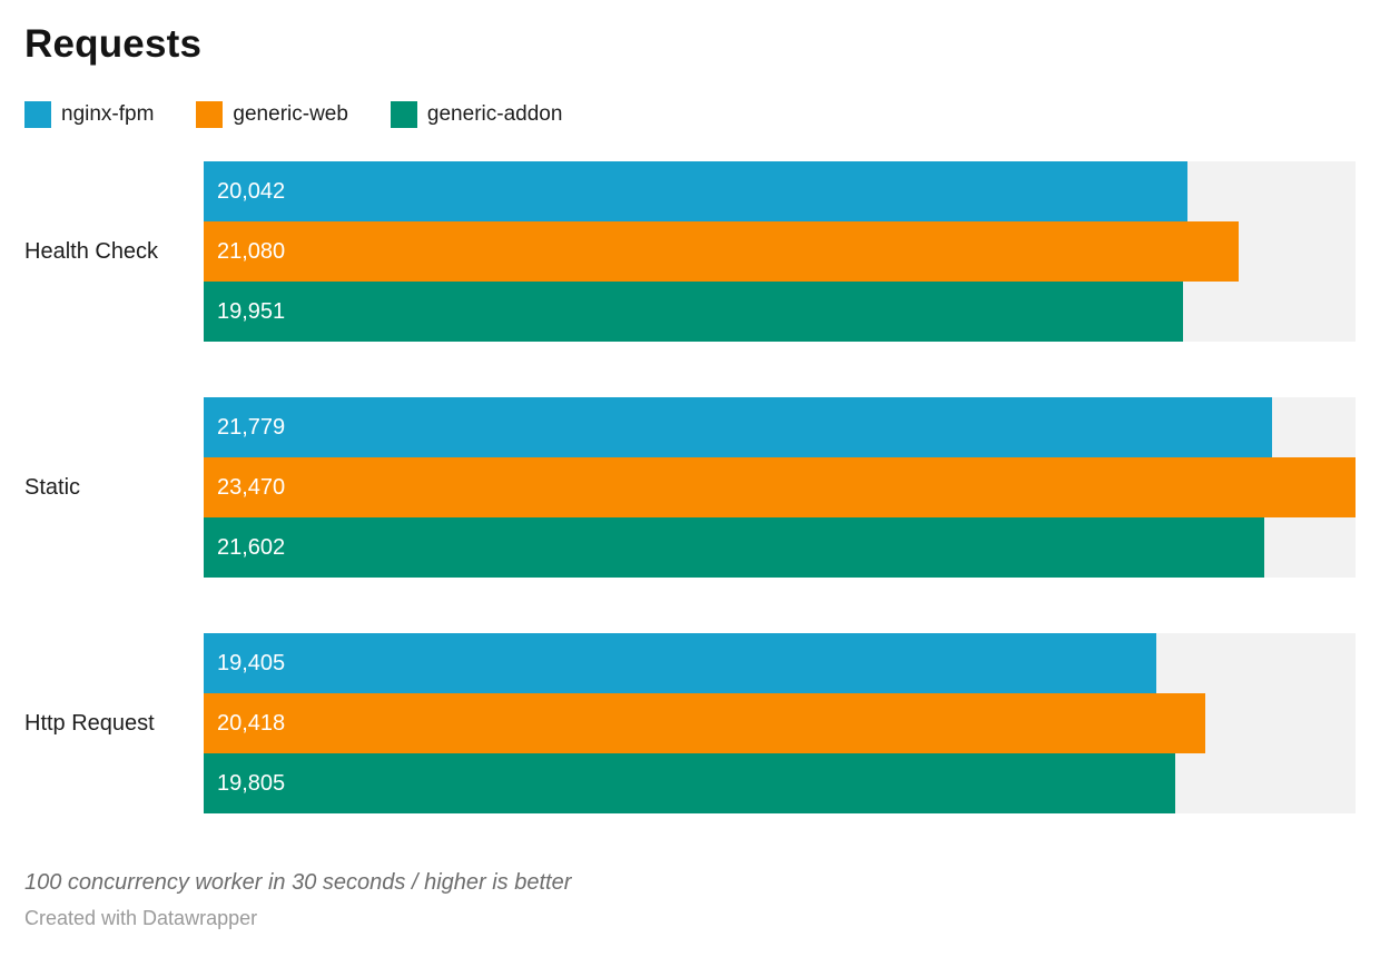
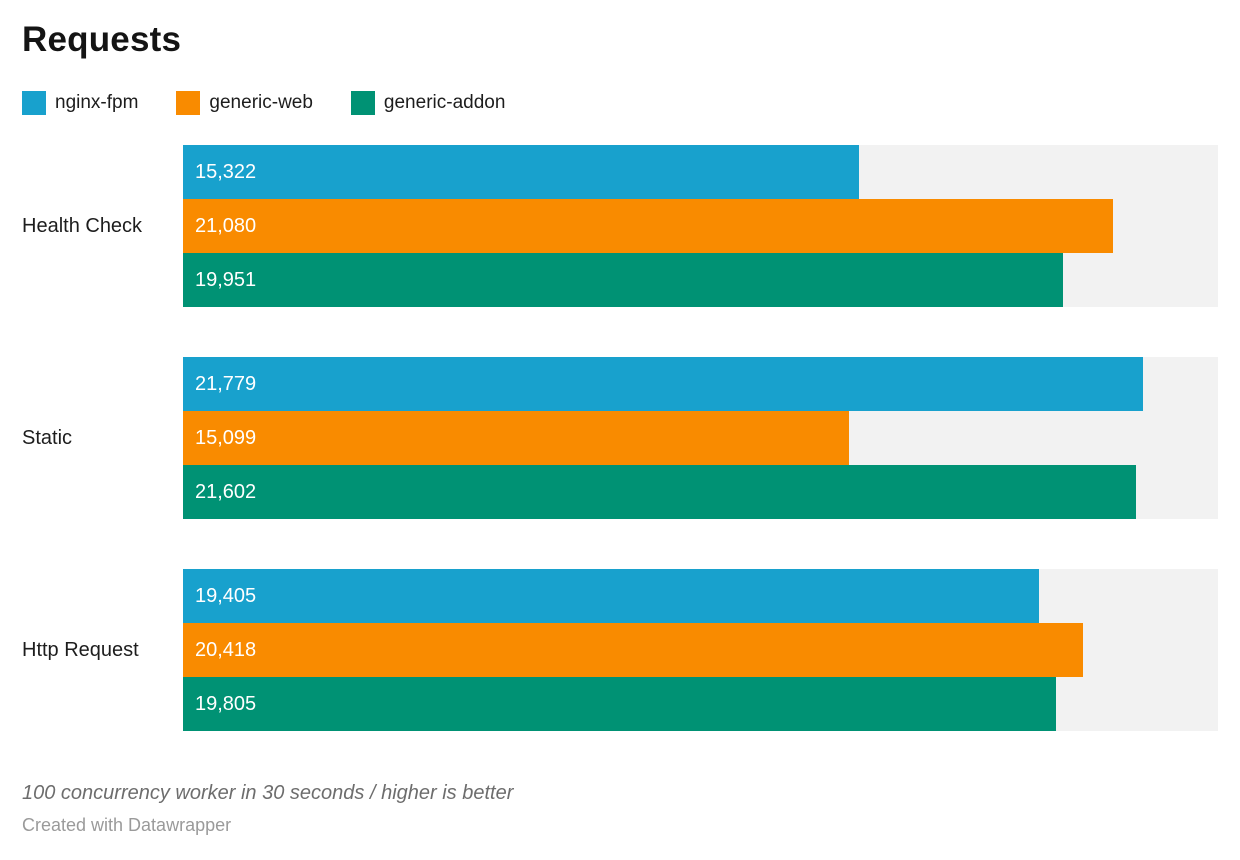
nginx-fpm/Health Check: 20,042 -> 15,322
generic-web/Static: 23,470 -> 15,099
